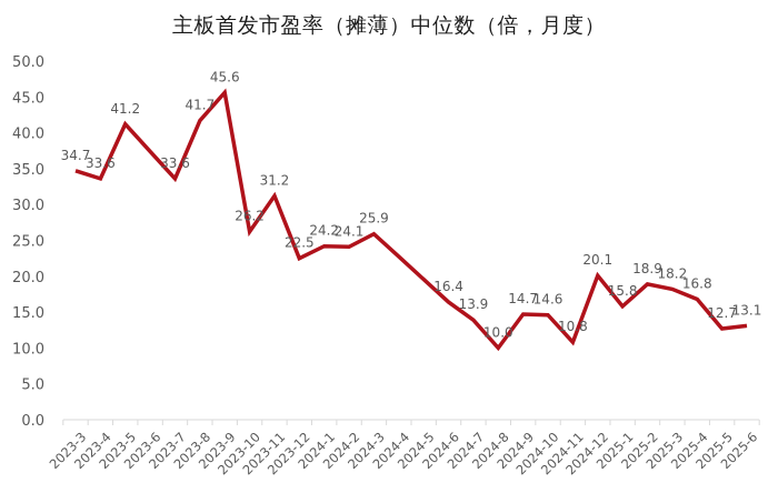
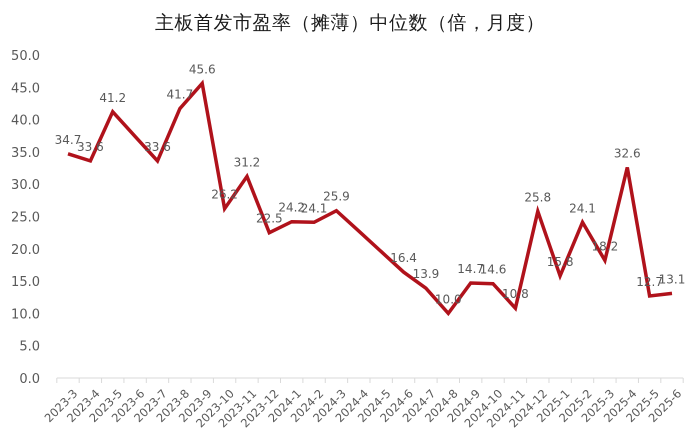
2024-12: 20.1 -> 25.8
2025-2: 18.9 -> 24.1
2025-4: 16.8 -> 32.6
